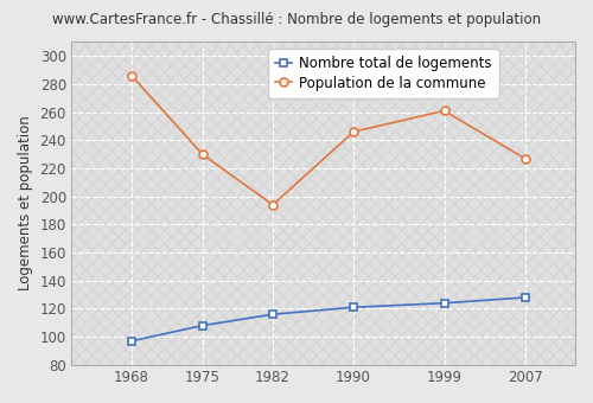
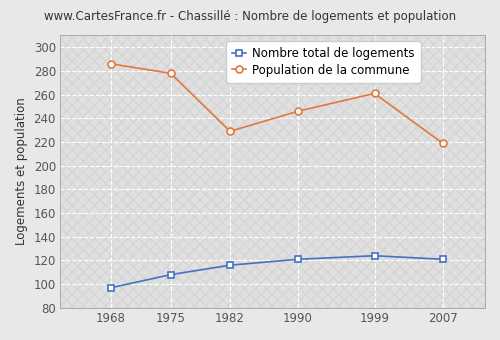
Population de la commune/1975: 230 -> 278
Population de la commune/1982: 194 -> 229
Nombre total de logements/2007: 128 -> 121
Population de la commune/2007: 227 -> 219
